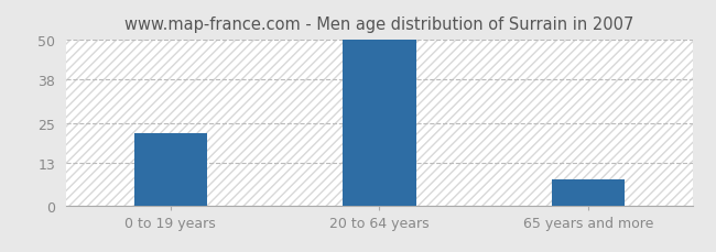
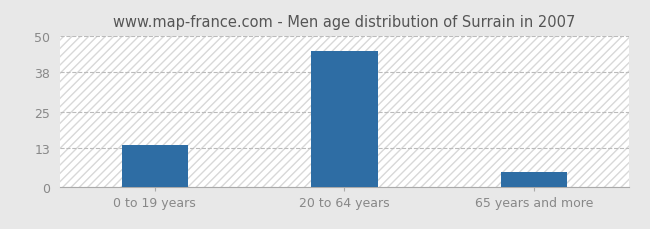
0 to 19 years: 22 -> 14
20 to 64 years: 50 -> 45
65 years and more: 8 -> 5
